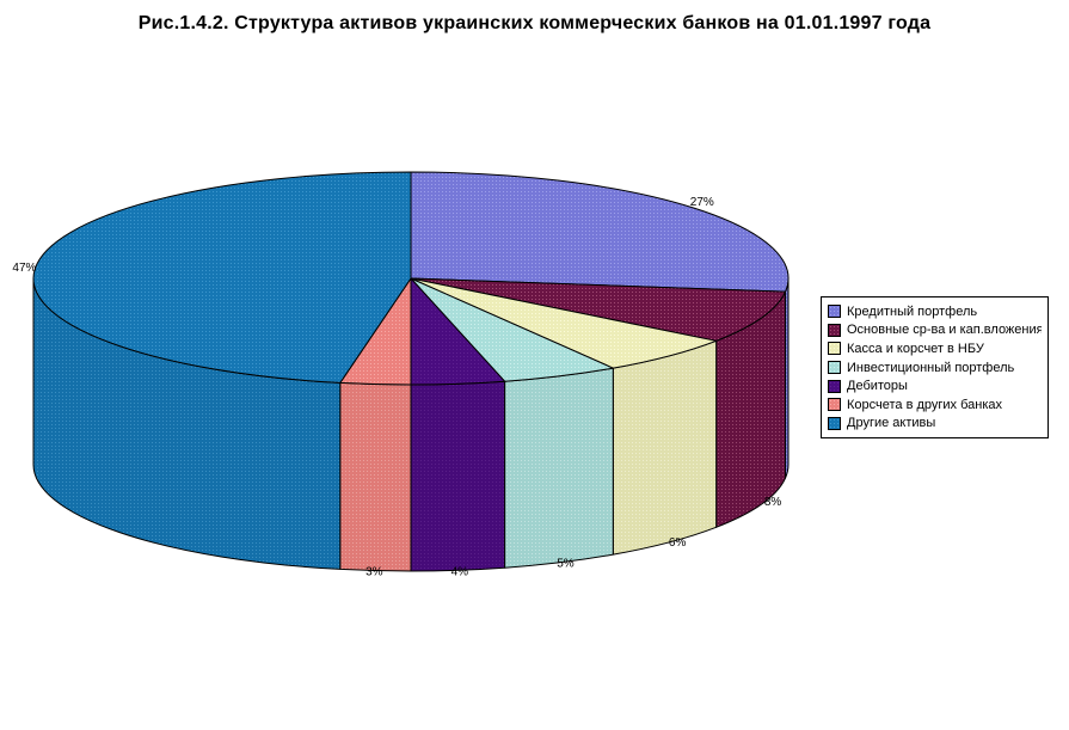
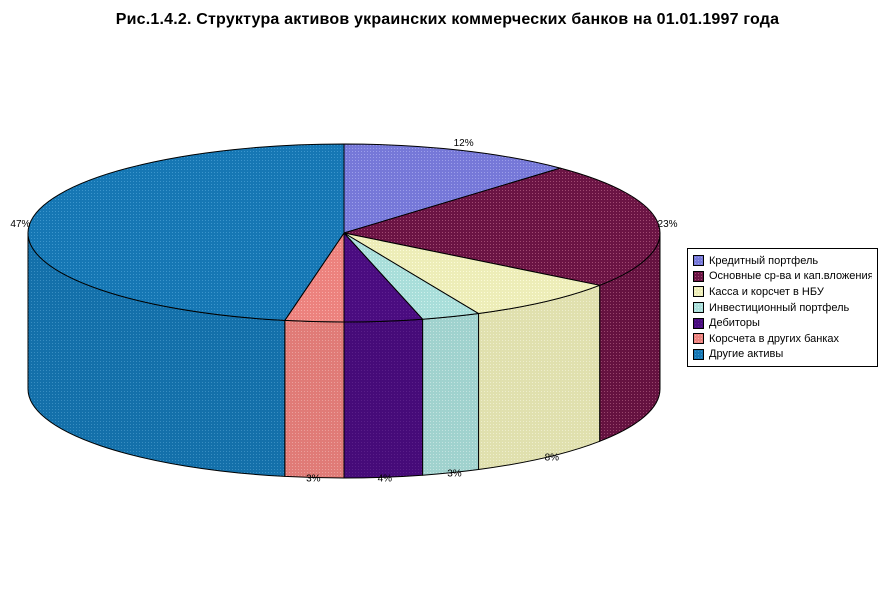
Кредитный портфель: 27% -> 12%
Основные ср-ва и кап.вложения: 8% -> 23%
Касса и корсчет в НБУ: 6% -> 8%
Инвестиционный портфель: 5% -> 3%
